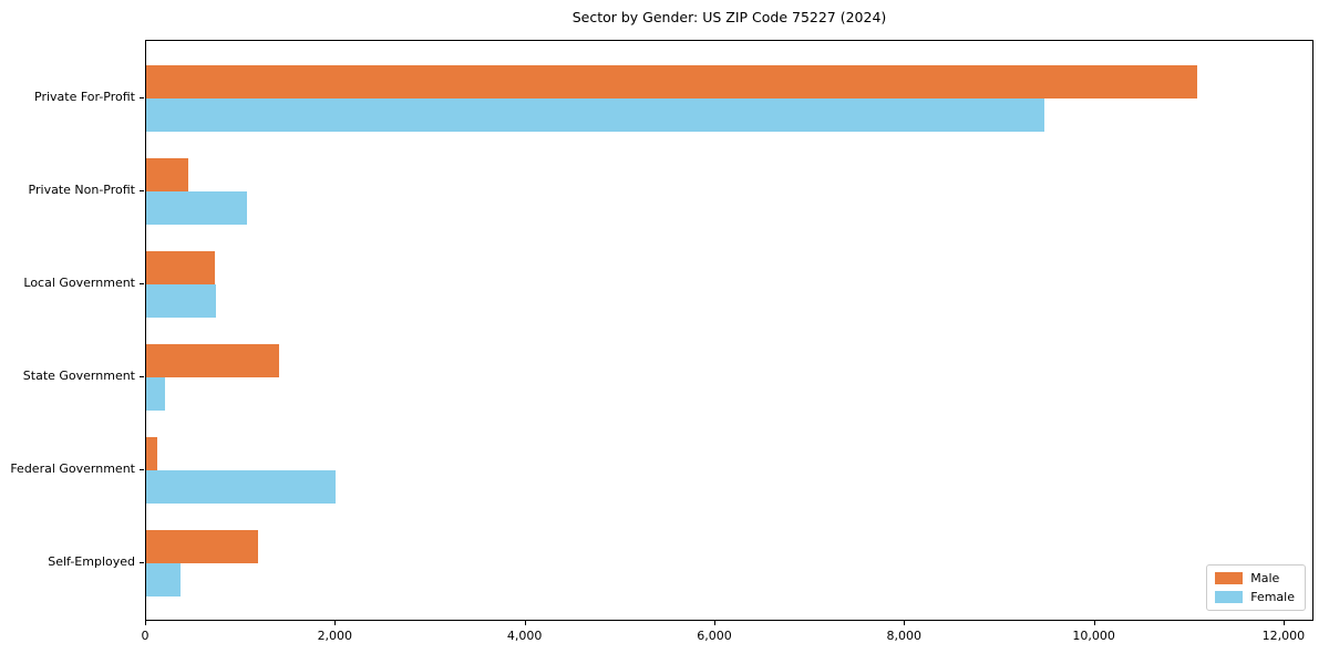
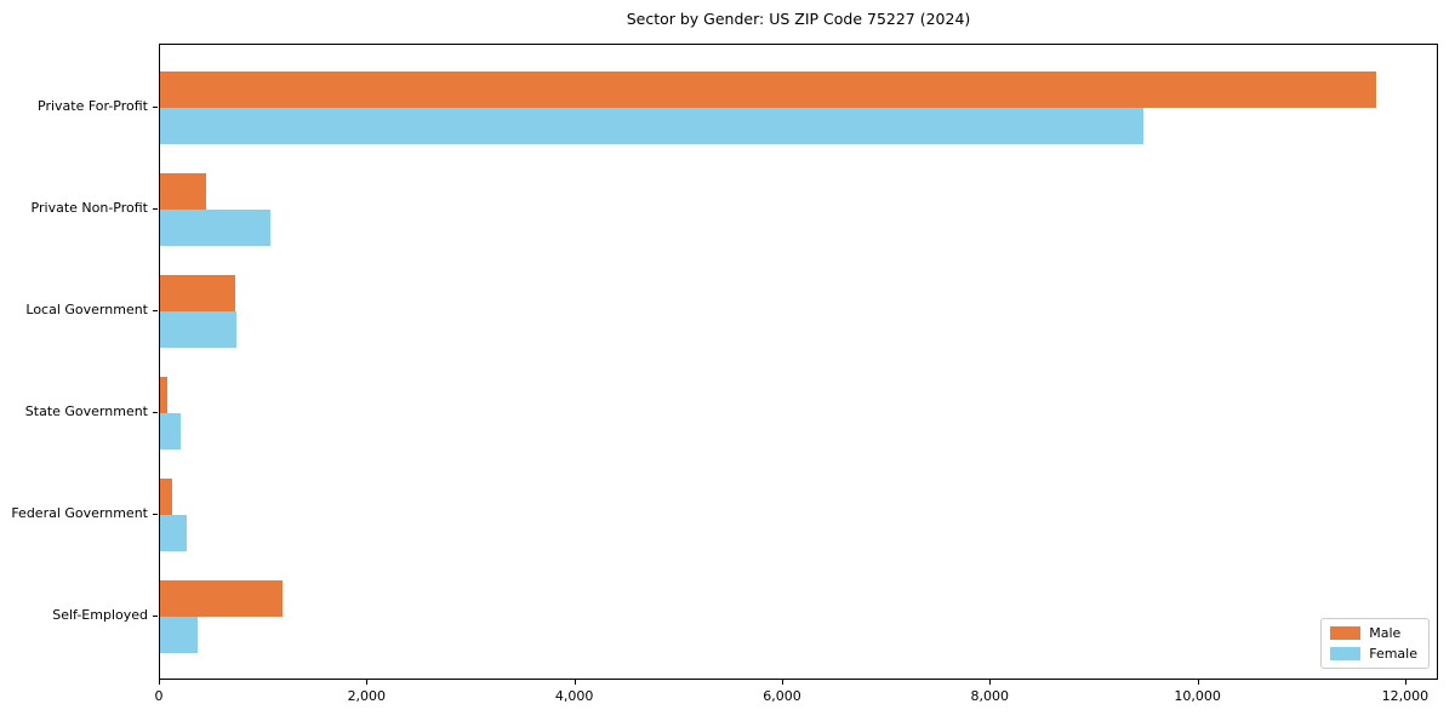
Male/Private For-Profit: 11100 -> 11700
Male/State Government: 1400 -> 100
Female/Federal Government: 2000 -> 300
